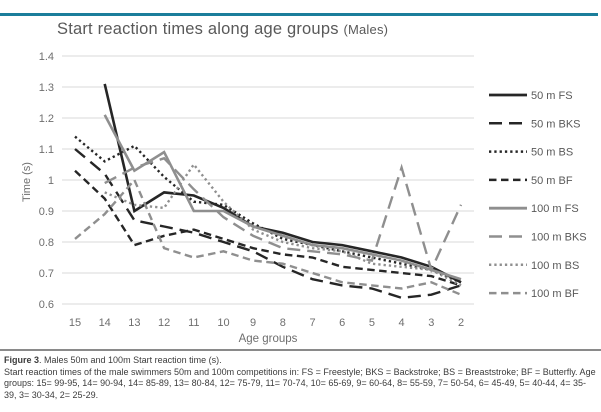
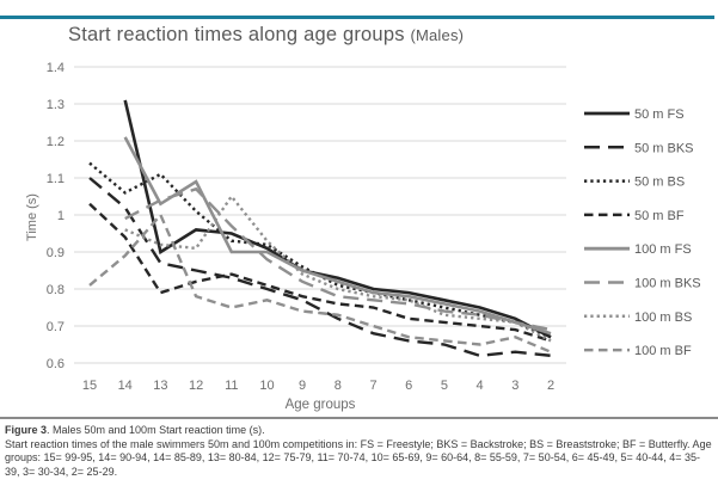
100 m BKS/4: 1.04 -> 0.73
50 m BKS/2: 0.66 -> 0.62
100 m BKS/2: 0.92 -> 0.69
